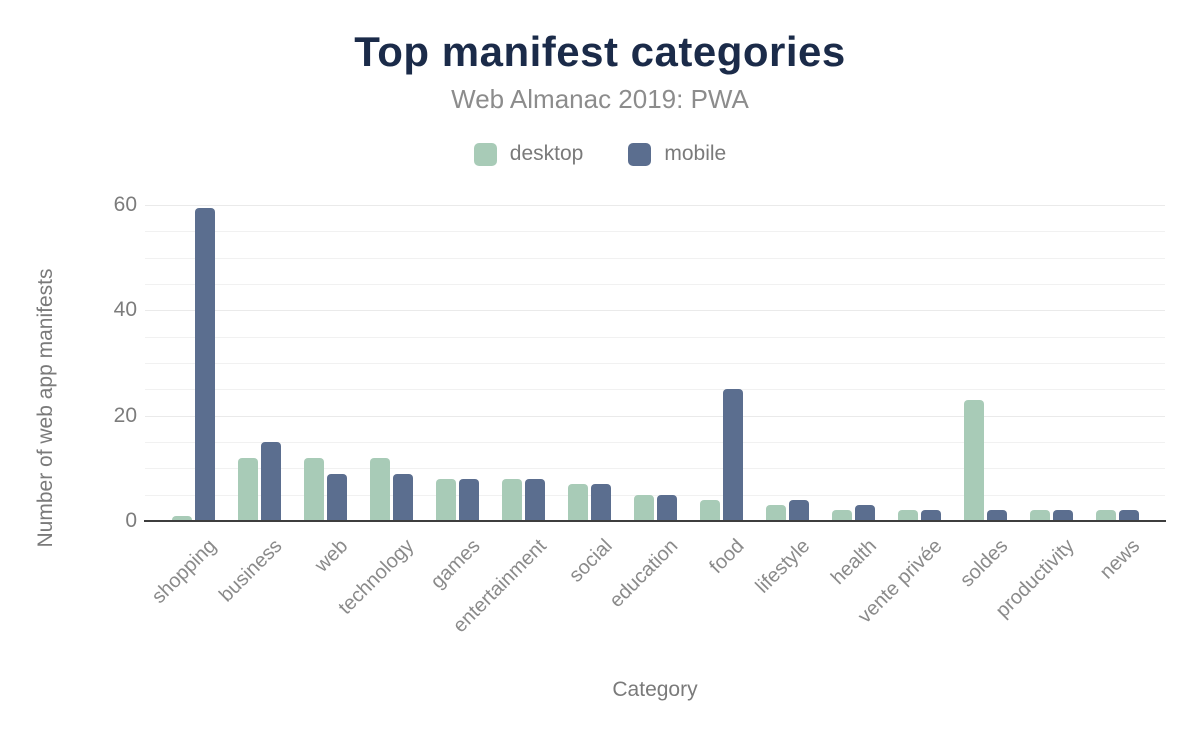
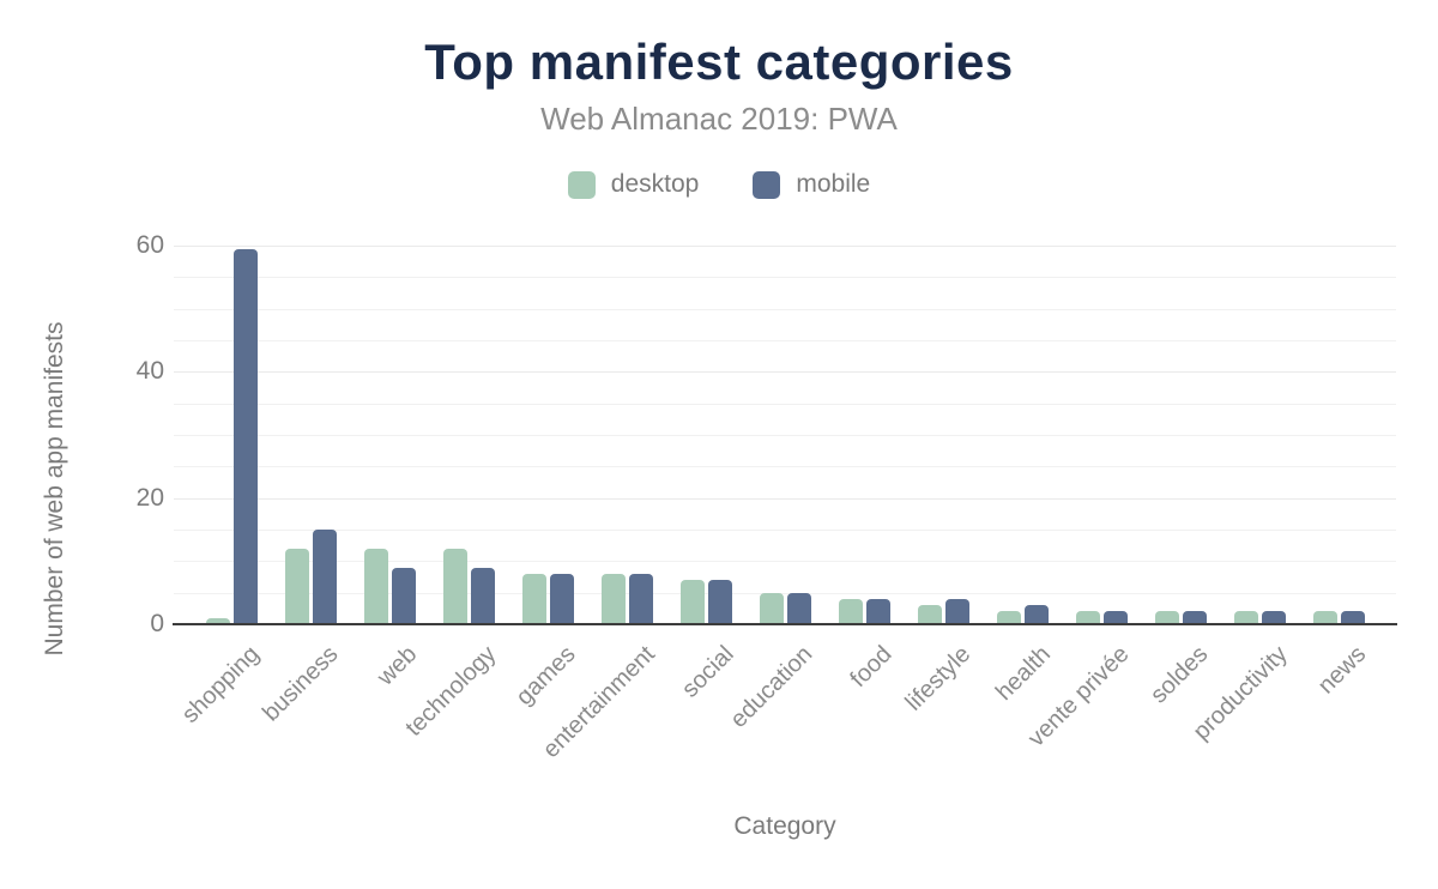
mobile/food: 25 -> 4
desktop/soldes: 23 -> 2
